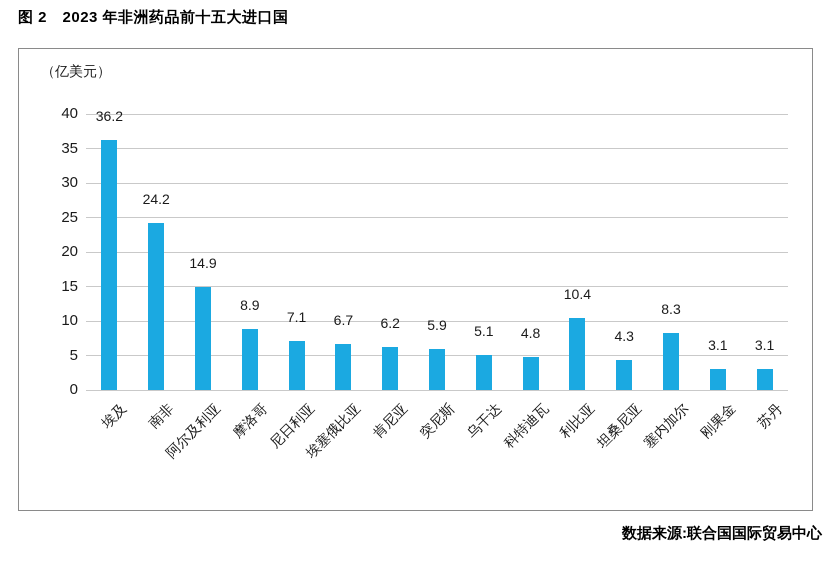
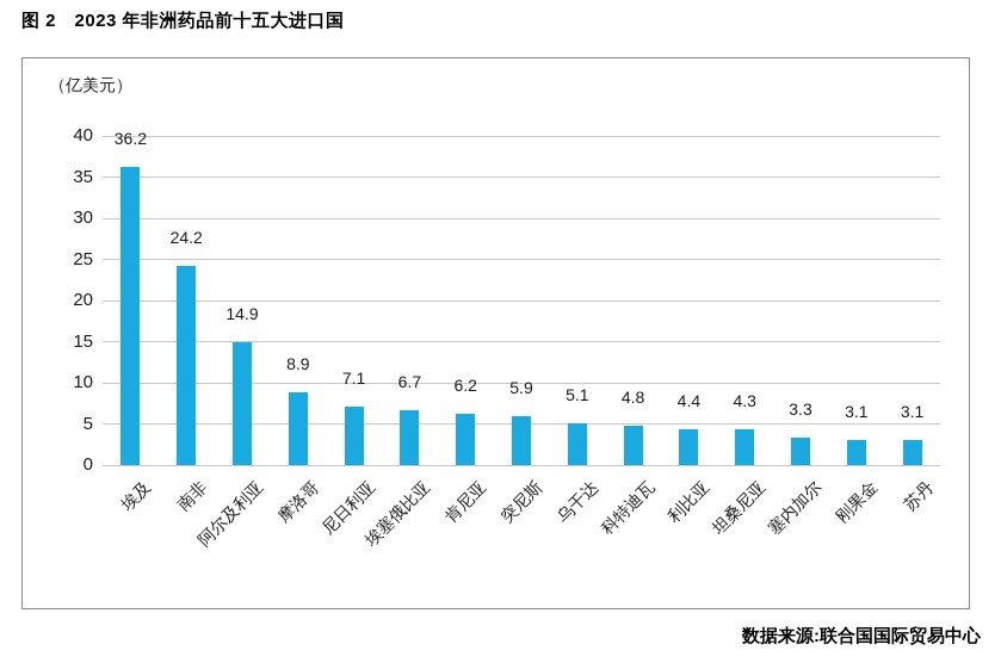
利比亚: 10.4 -> 4.4
塞内加尔: 8.3 -> 3.3
